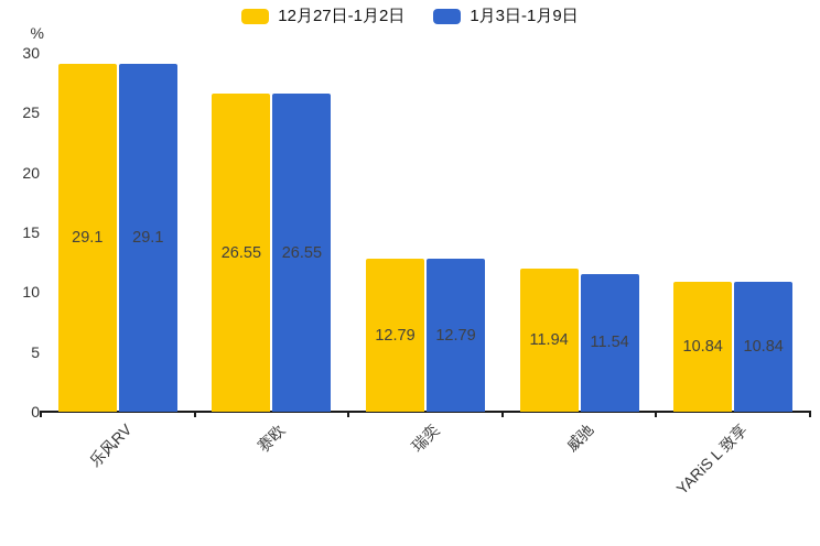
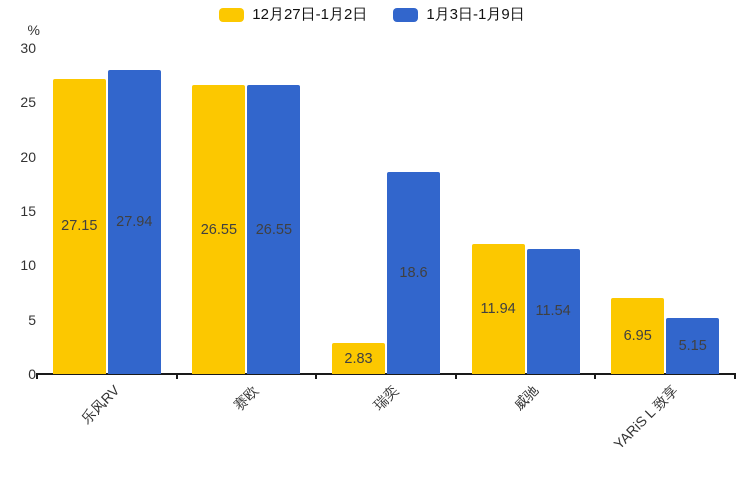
12月27日-1月2日/乐风RV: 29.1 -> 27.15
1月3日-1月9日/乐风RV: 29.1 -> 27.94
12月27日-1月2日/瑞奕: 12.79 -> 2.83
1月3日-1月9日/瑞奕: 12.79 -> 18.6
12月27日-1月2日/YARiS L 致享: 10.84 -> 6.95
1月3日-1月9日/YARiS L 致享: 10.84 -> 5.15
